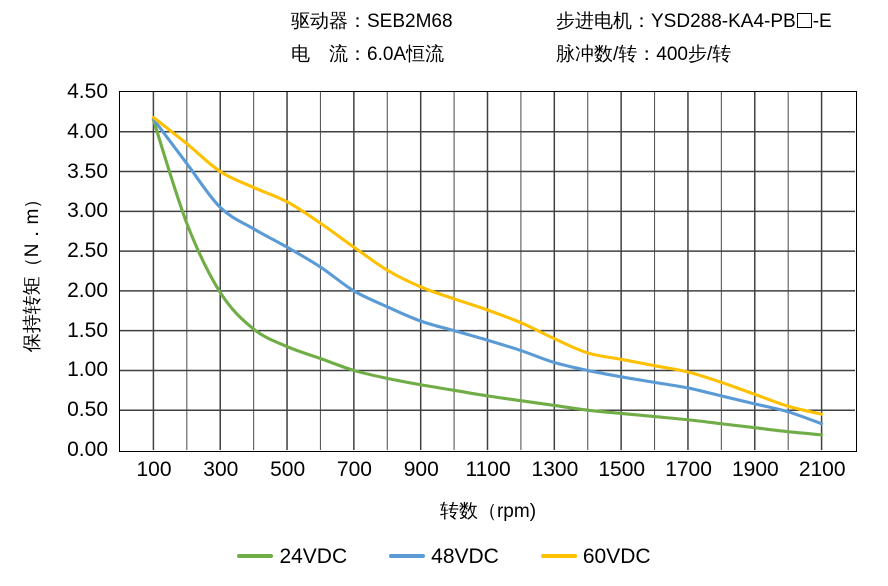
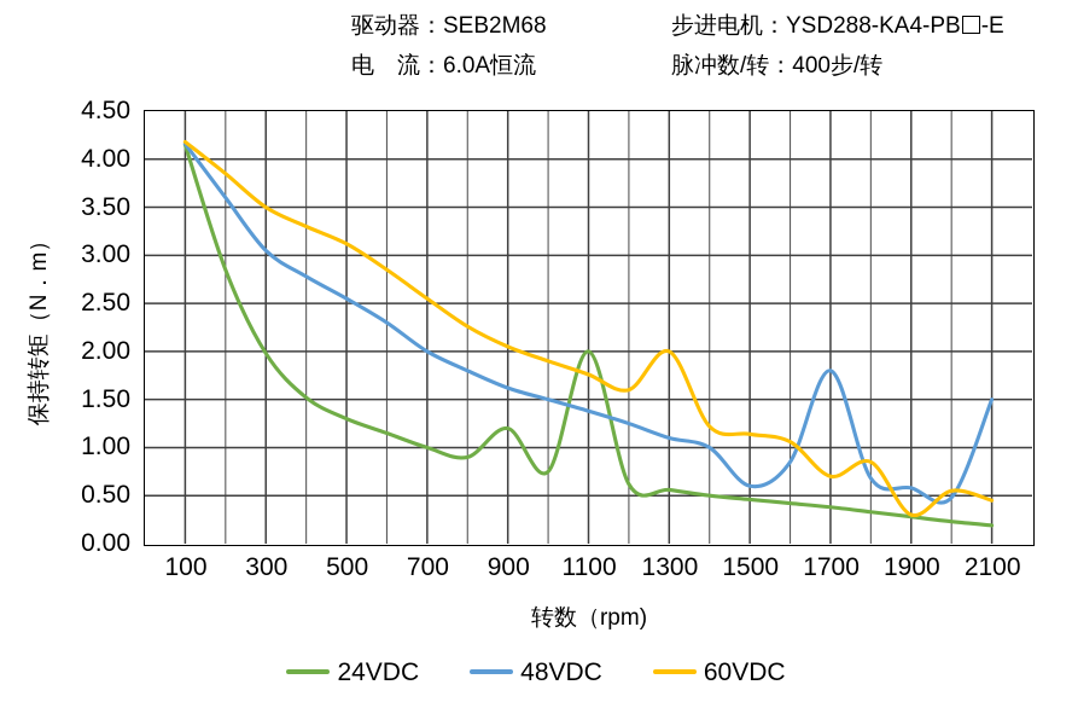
24VDC/900: 0.8 -> 1.2
24VDC/1100: 0.7 -> 2.0
60VDC/1300: 1.4 -> 2.0
48VDC/1500: 0.9 -> 0.6
48VDC/1700: 0.8 -> 1.8
60VDC/1700: 1.0 -> 0.7
60VDC/1900: 0.7 -> 0.3
48VDC/2100: 0.3 -> 1.5
